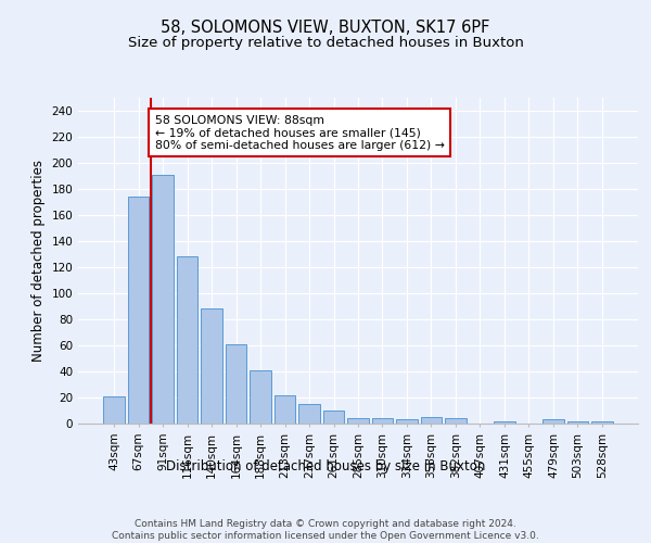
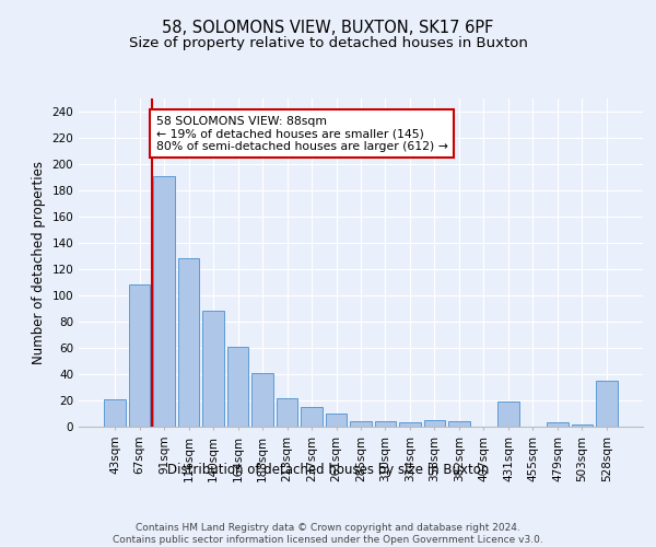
67sqm: 174 -> 108
431sqm: 2 -> 19
528sqm: 2 -> 35
